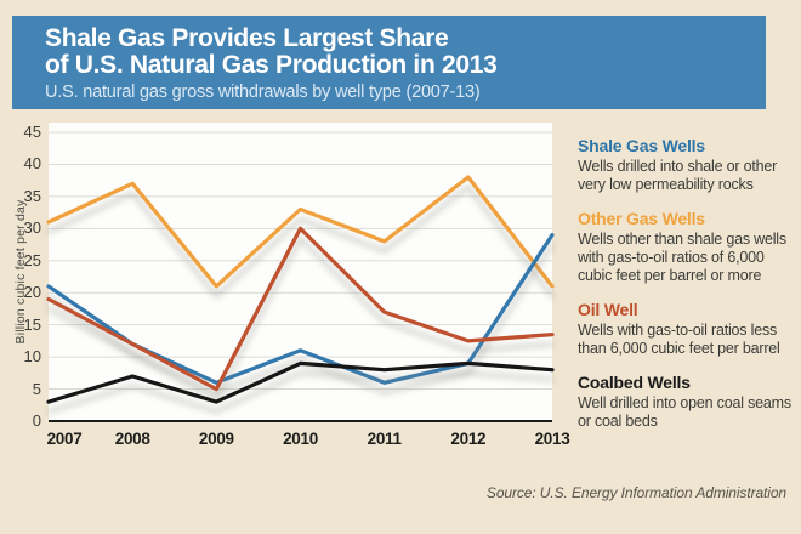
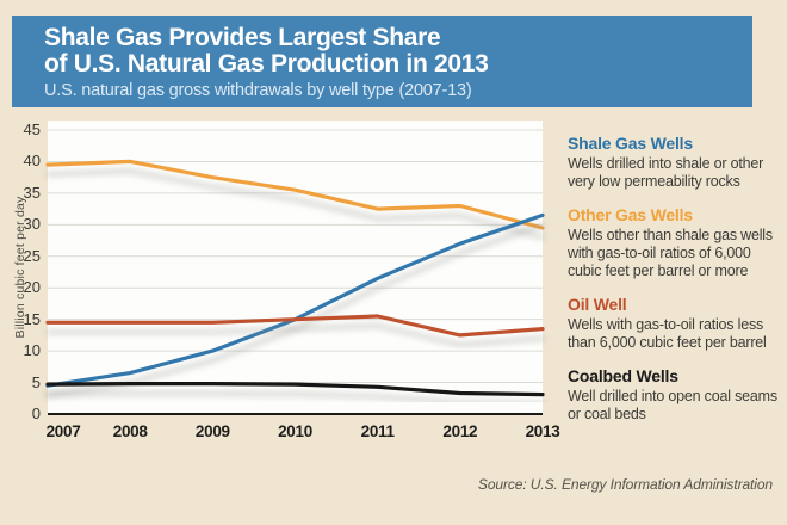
Other Gas Wells/2007: 31 -> 40
Shale Gas Wells/2007: 21 -> 4
Oil Well/2007: 19 -> 14
Coalbed Wells/2007: 3 -> 5
Other Gas Wells/2008: 37 -> 40
Shale Gas Wells/2008: 12 -> 6
Oil Well/2008: 12 -> 14
Coalbed Wells/2008: 7 -> 5
Other Gas Wells/2009: 21 -> 38
Shale Gas Wells/2009: 6 -> 10
Oil Well/2009: 5 -> 14
Coalbed Wells/2009: 3 -> 5
Other Gas Wells/2010: 33 -> 36
Shale Gas Wells/2010: 11 -> 15
Oil Well/2010: 30 -> 15
Coalbed Wells/2010: 9 -> 5
Other Gas Wells/2011: 28 -> 32
Shale Gas Wells/2011: 6 -> 22
Oil Well/2011: 17 -> 16
Coalbed Wells/2011: 8 -> 4
Other Gas Wells/2012: 38 -> 33
Shale Gas Wells/2012: 9 -> 27
Coalbed Wells/2012: 9 -> 3
Other Gas Wells/2013: 21 -> 30
Shale Gas Wells/2013: 29 -> 32
Coalbed Wells/2013: 8 -> 3
